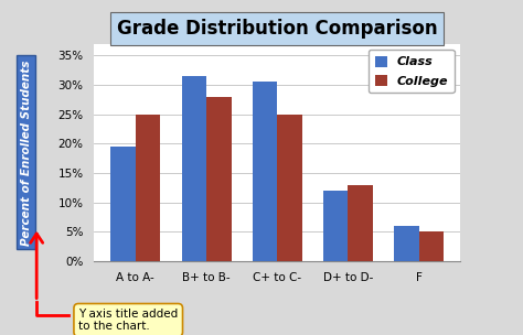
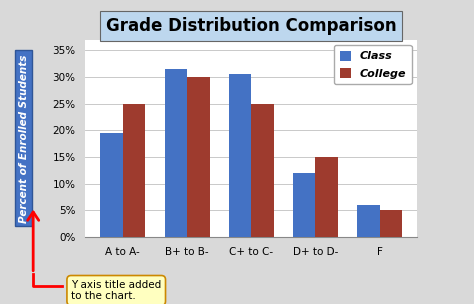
College/B+ to B-: 28% -> 30%
College/D+ to D-: 13% -> 15%
